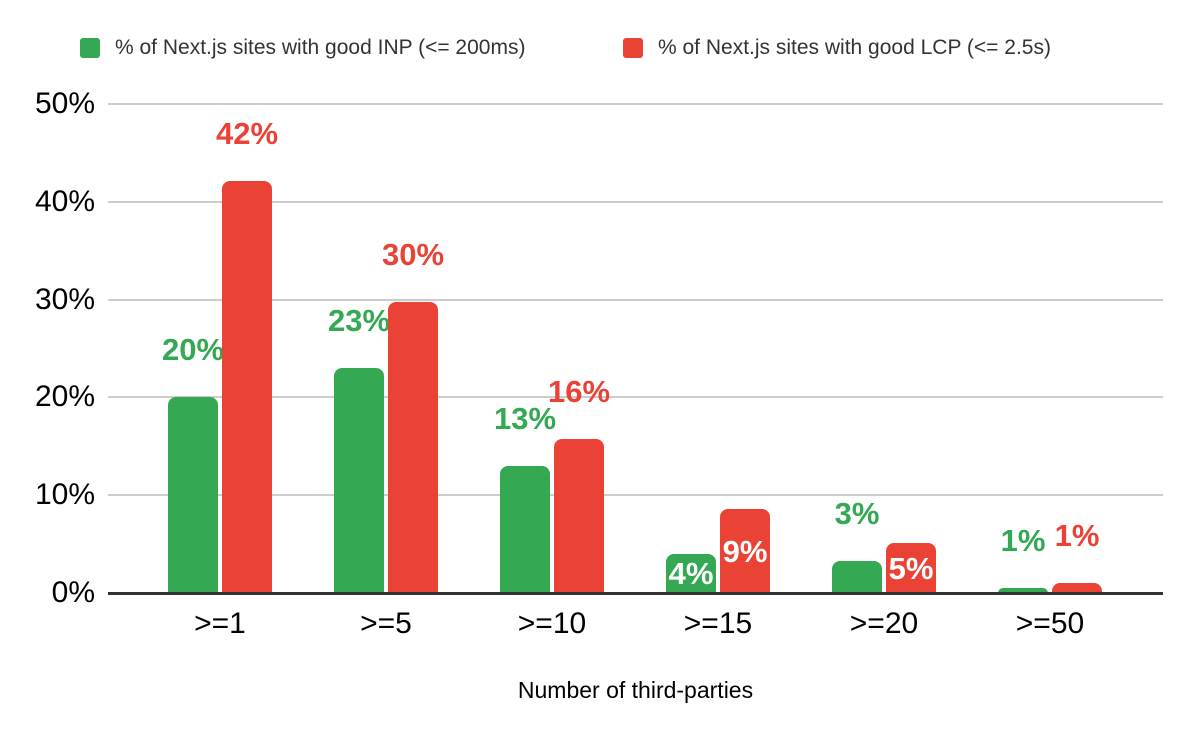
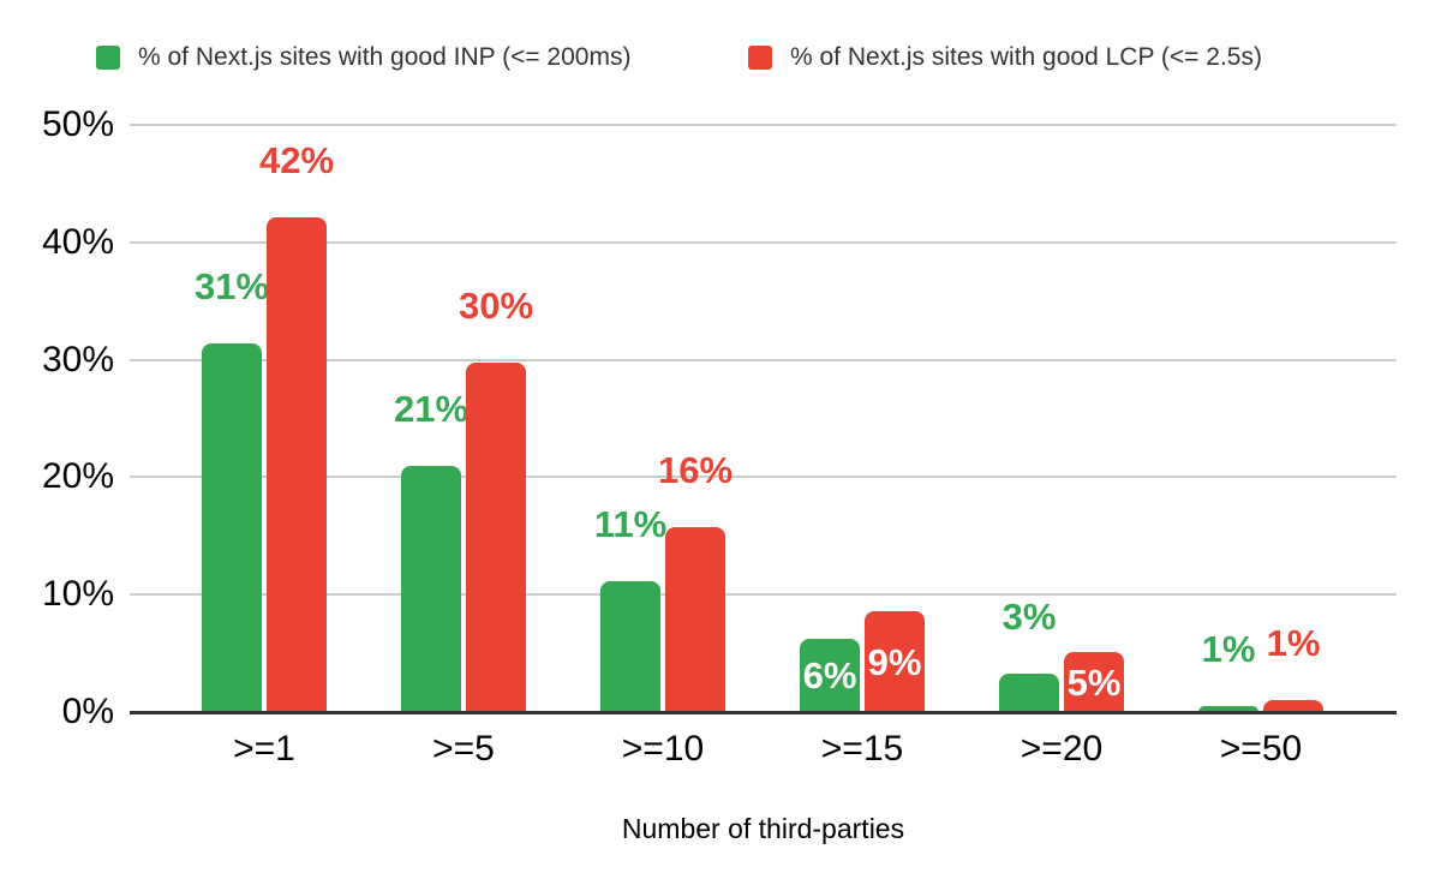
% of Next.js sites with good INP (<= 200ms)/>=1: 20% -> 31%
% of Next.js sites with good INP (<= 200ms)/>=5: 23% -> 21%
% of Next.js sites with good INP (<= 200ms)/>=10: 13% -> 11%
% of Next.js sites with good INP (<= 200ms)/>=15: 4% -> 6%
